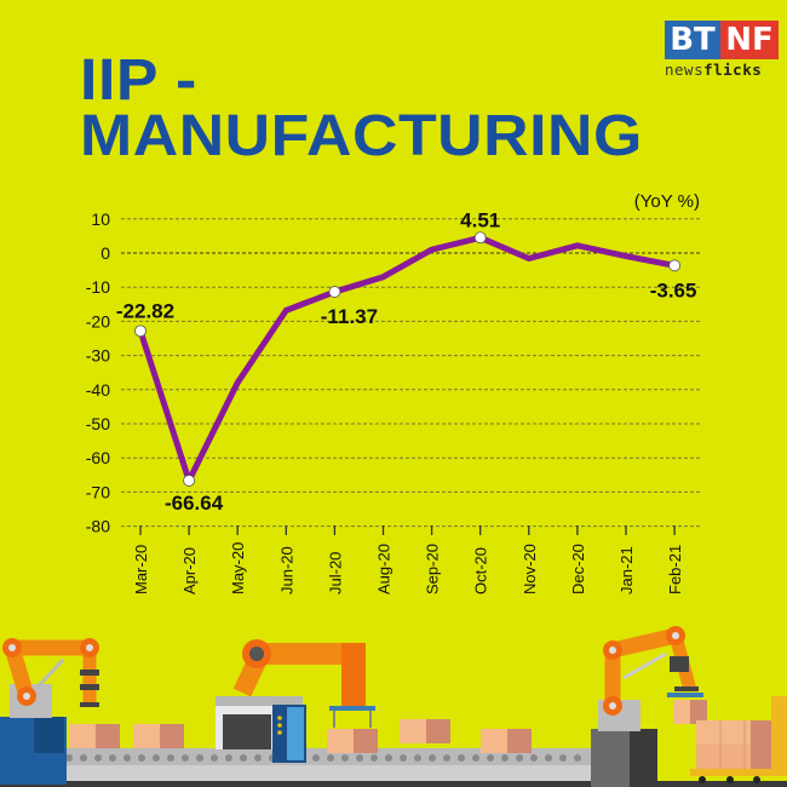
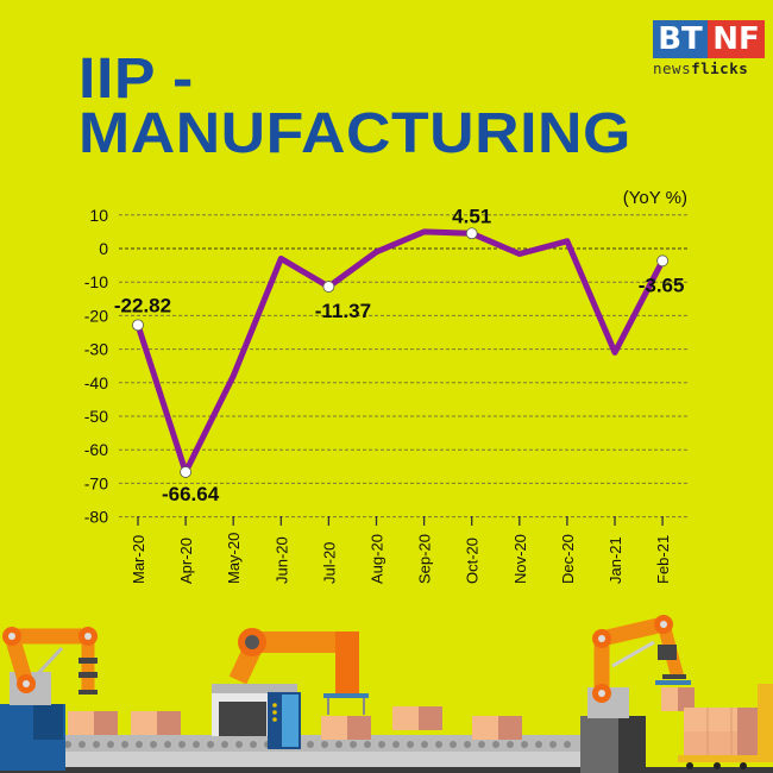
Jun-20: -17 -> -3
Aug-20: -7 -> -1
Sep-20: 1 -> 5
Jan-21: -1 -> -31
